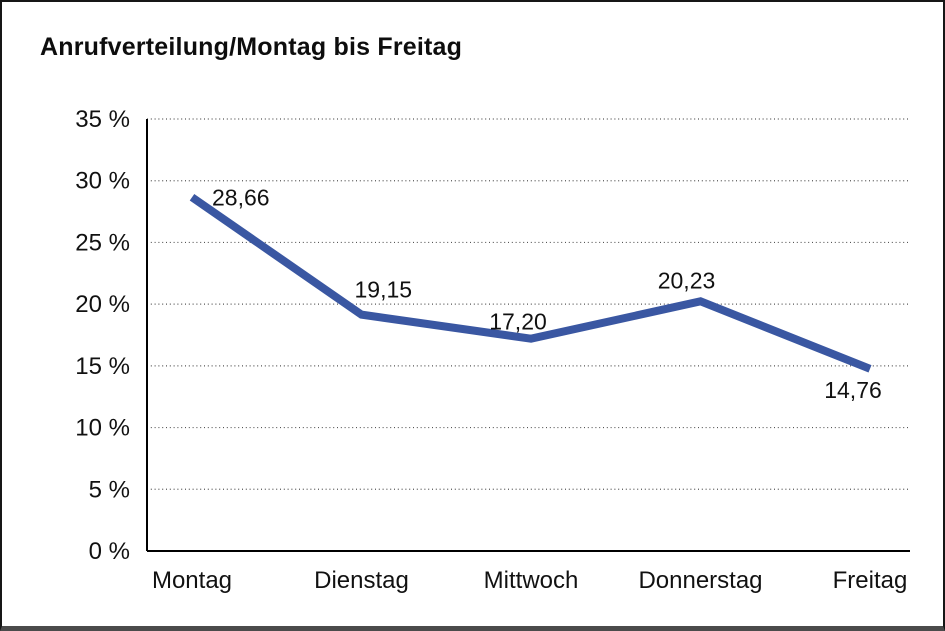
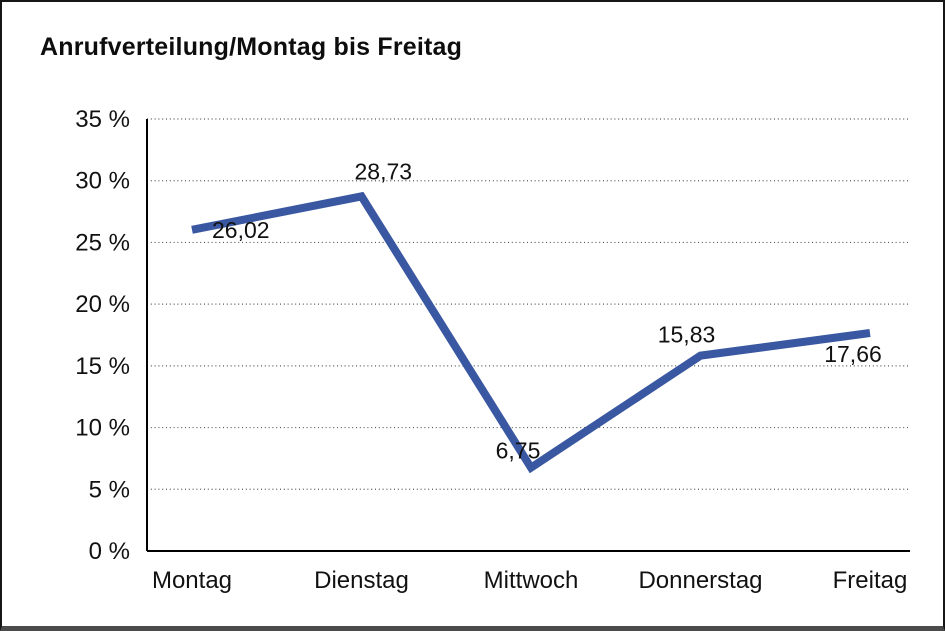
Montag: 28,66 -> 26,02
Dienstag: 19,15 -> 28,73
Mittwoch: 17,20 -> 6,75
Donnerstag: 20,23 -> 15,83
Freitag: 14,76 -> 17,66
